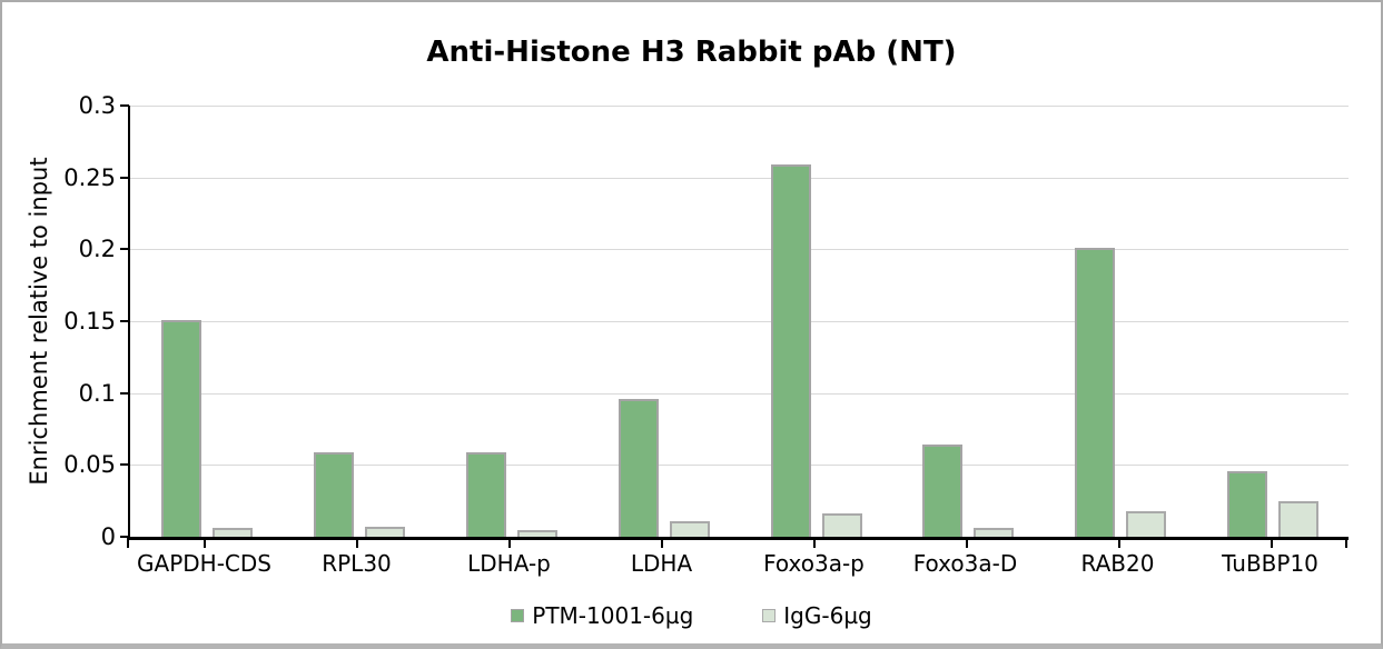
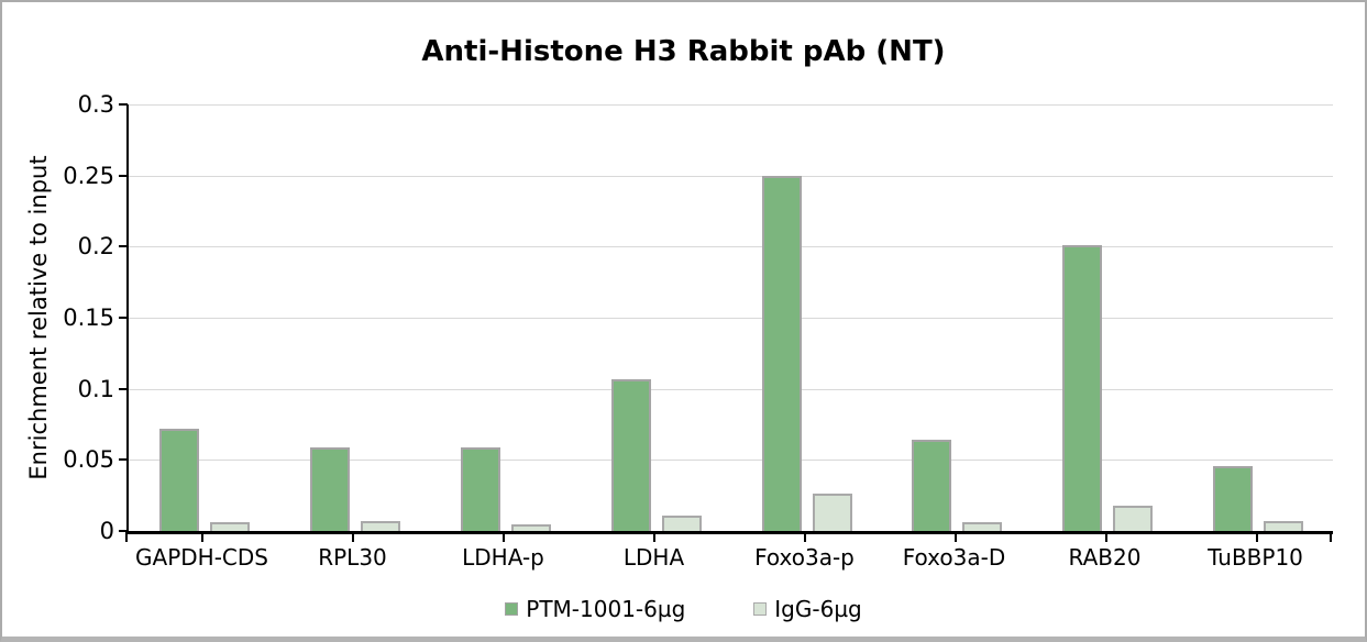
PTM-1001-6µg/GAPDH-CDS: 0.151 -> 0.072
PTM-1001-6µg/LDHA: 0.096 -> 0.107
PTM-1001-6µg/Foxo3a-p: 0.259 -> 0.250
IgG-6µg/Foxo3a-p: 0.016 -> 0.026
IgG-6µg/TuBBP10: 0.025 -> 0.007
